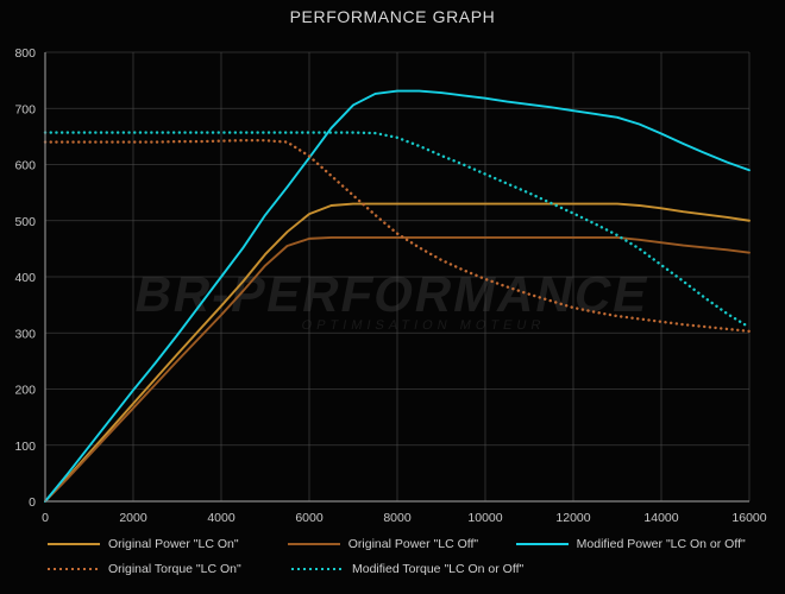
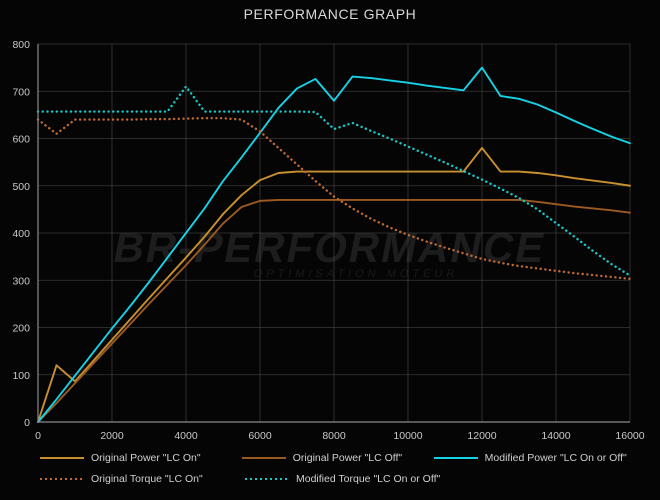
Original Power "LC On"/500: 40 -> 120
Original Torque "LC On"/500: 640 -> 610
Modified Torque "LC On or Off"/4000: 660 -> 710
Modified Power "LC On or Off"/8000: 730 -> 680
Modified Torque "LC On or Off"/8000: 650 -> 620
Original Power "LC On"/12000: 530 -> 580
Modified Power "LC On or Off"/12000: 700 -> 750
